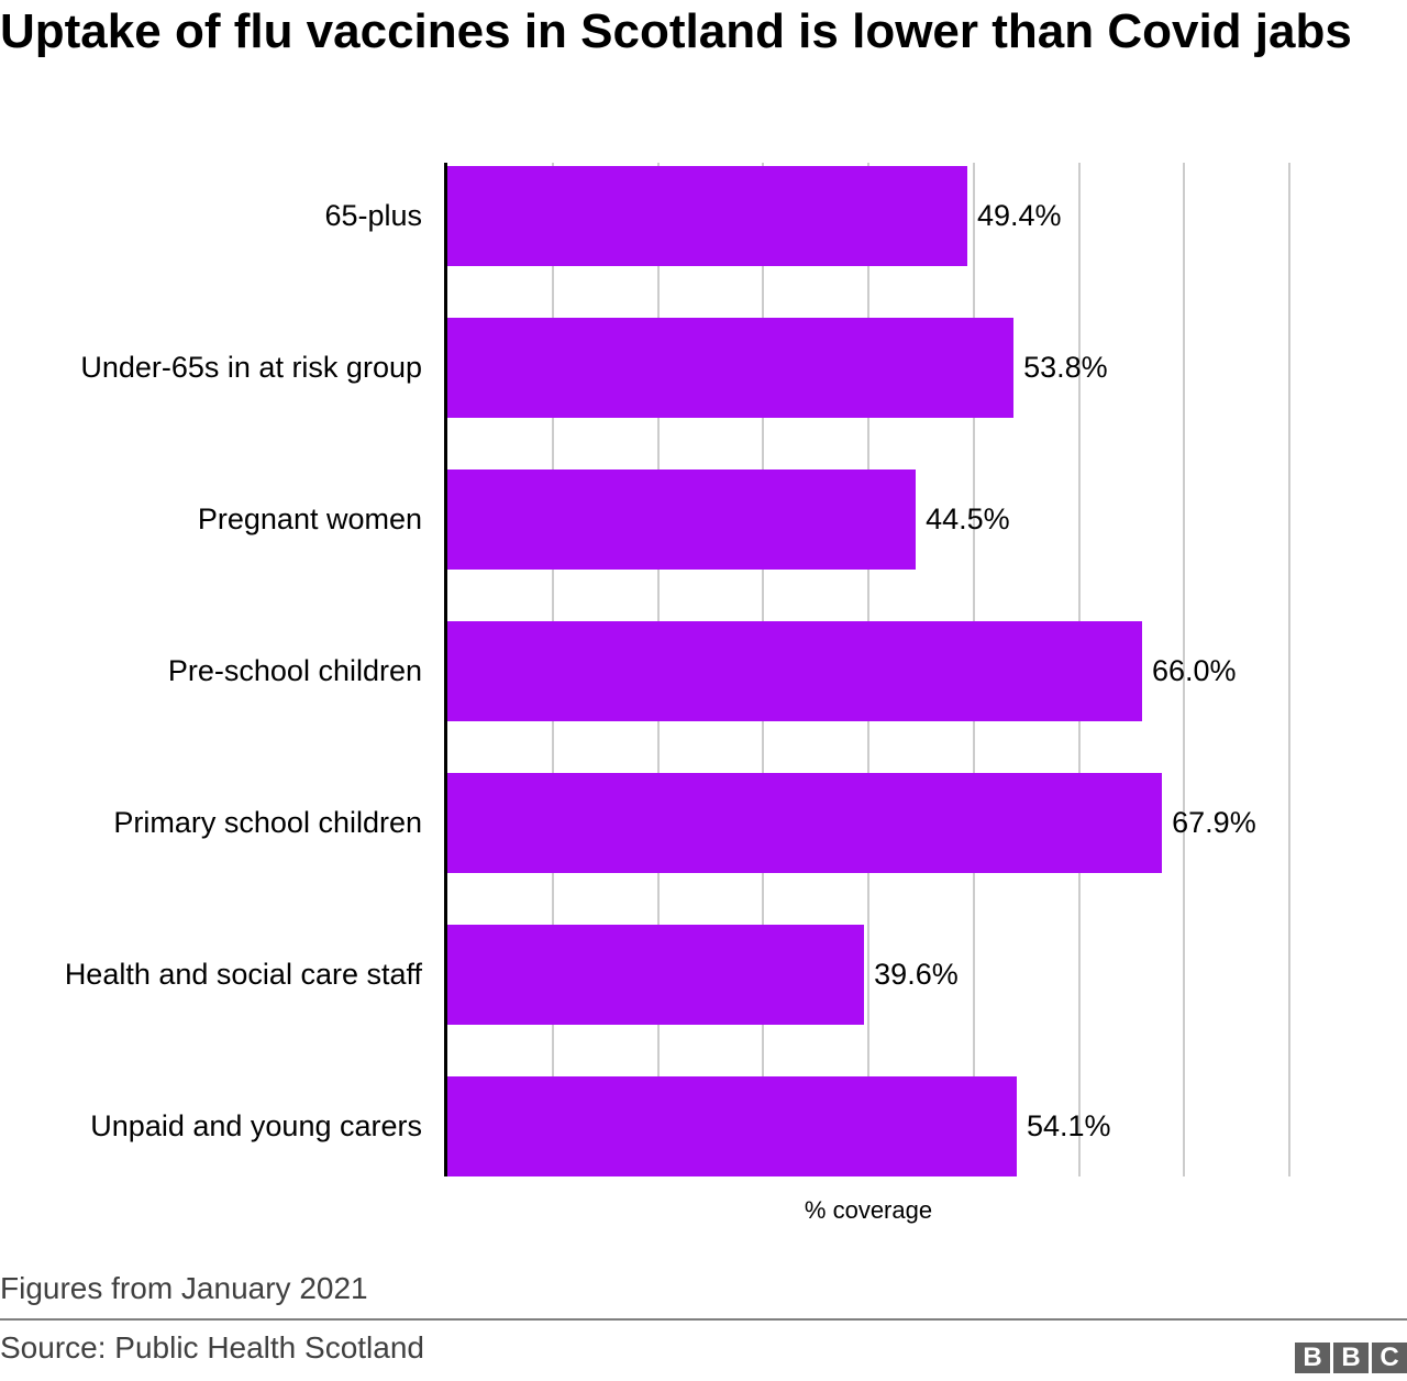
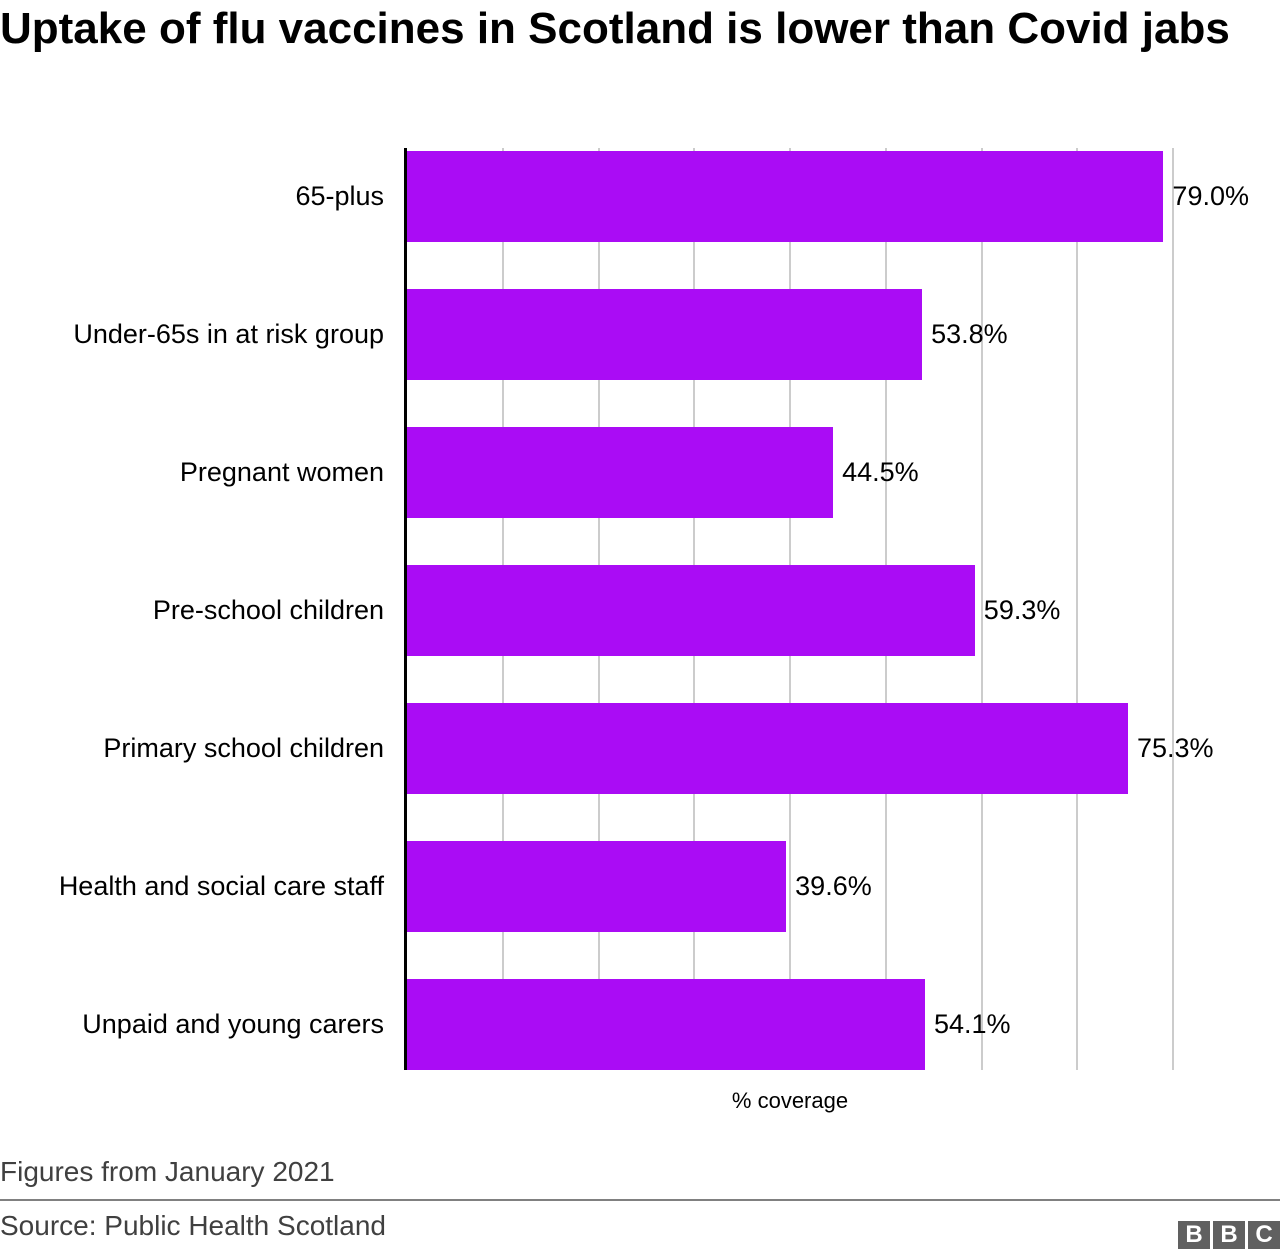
65-plus: 49.4% -> 79.0%
Pre-school children: 66.0% -> 59.3%
Primary school children: 67.9% -> 75.3%
